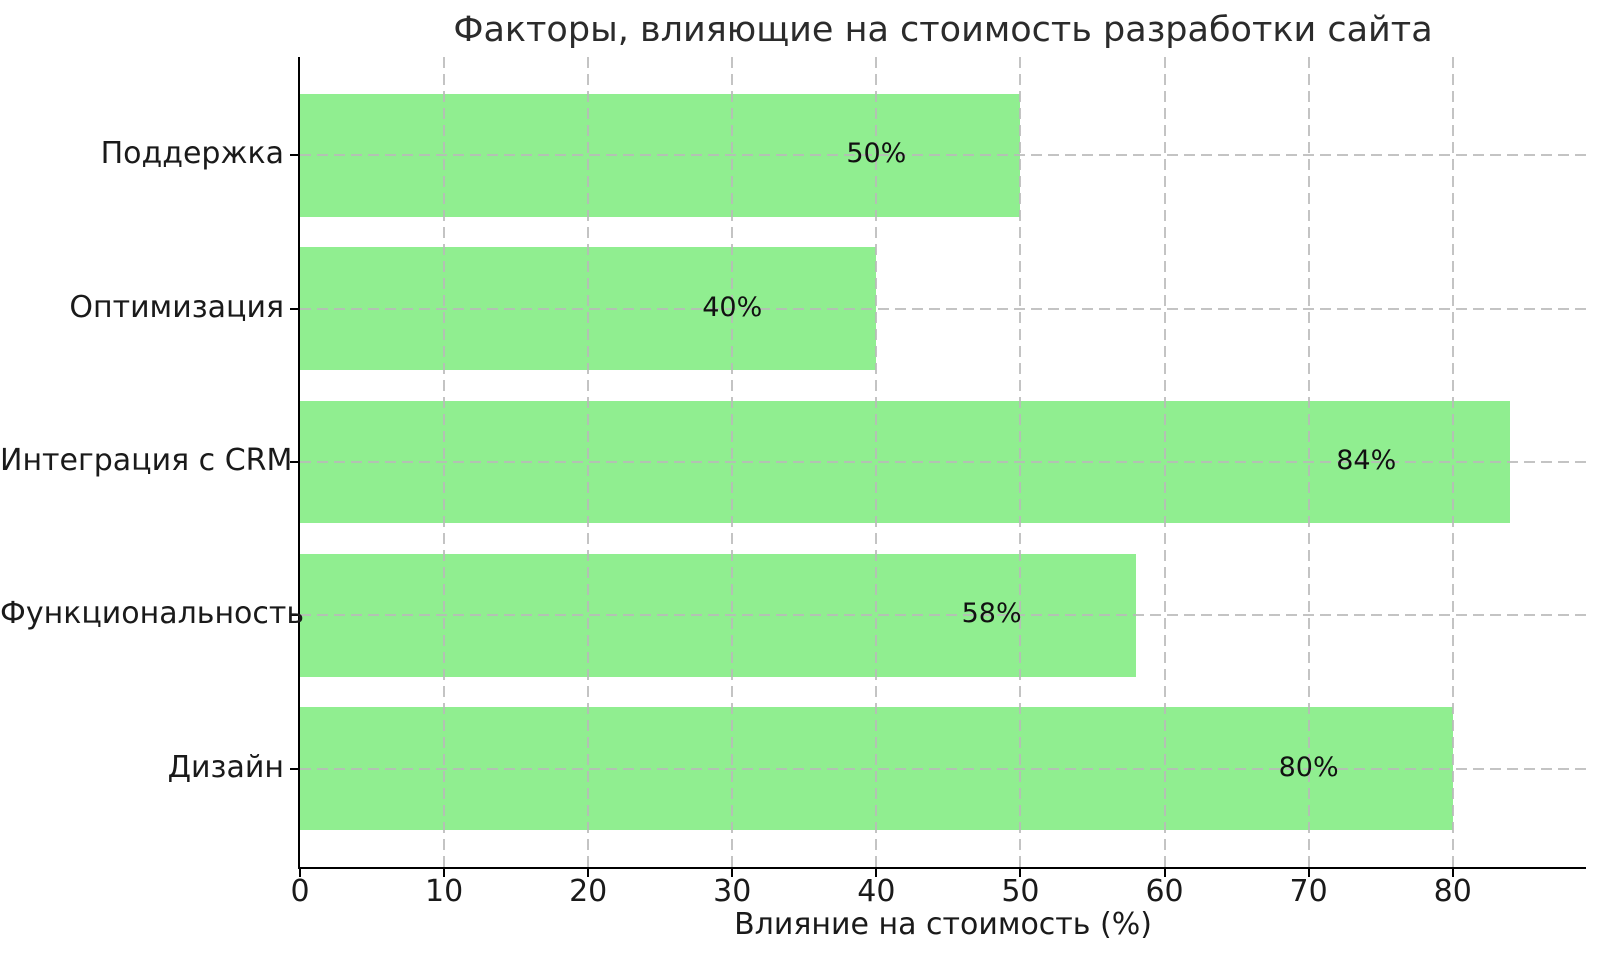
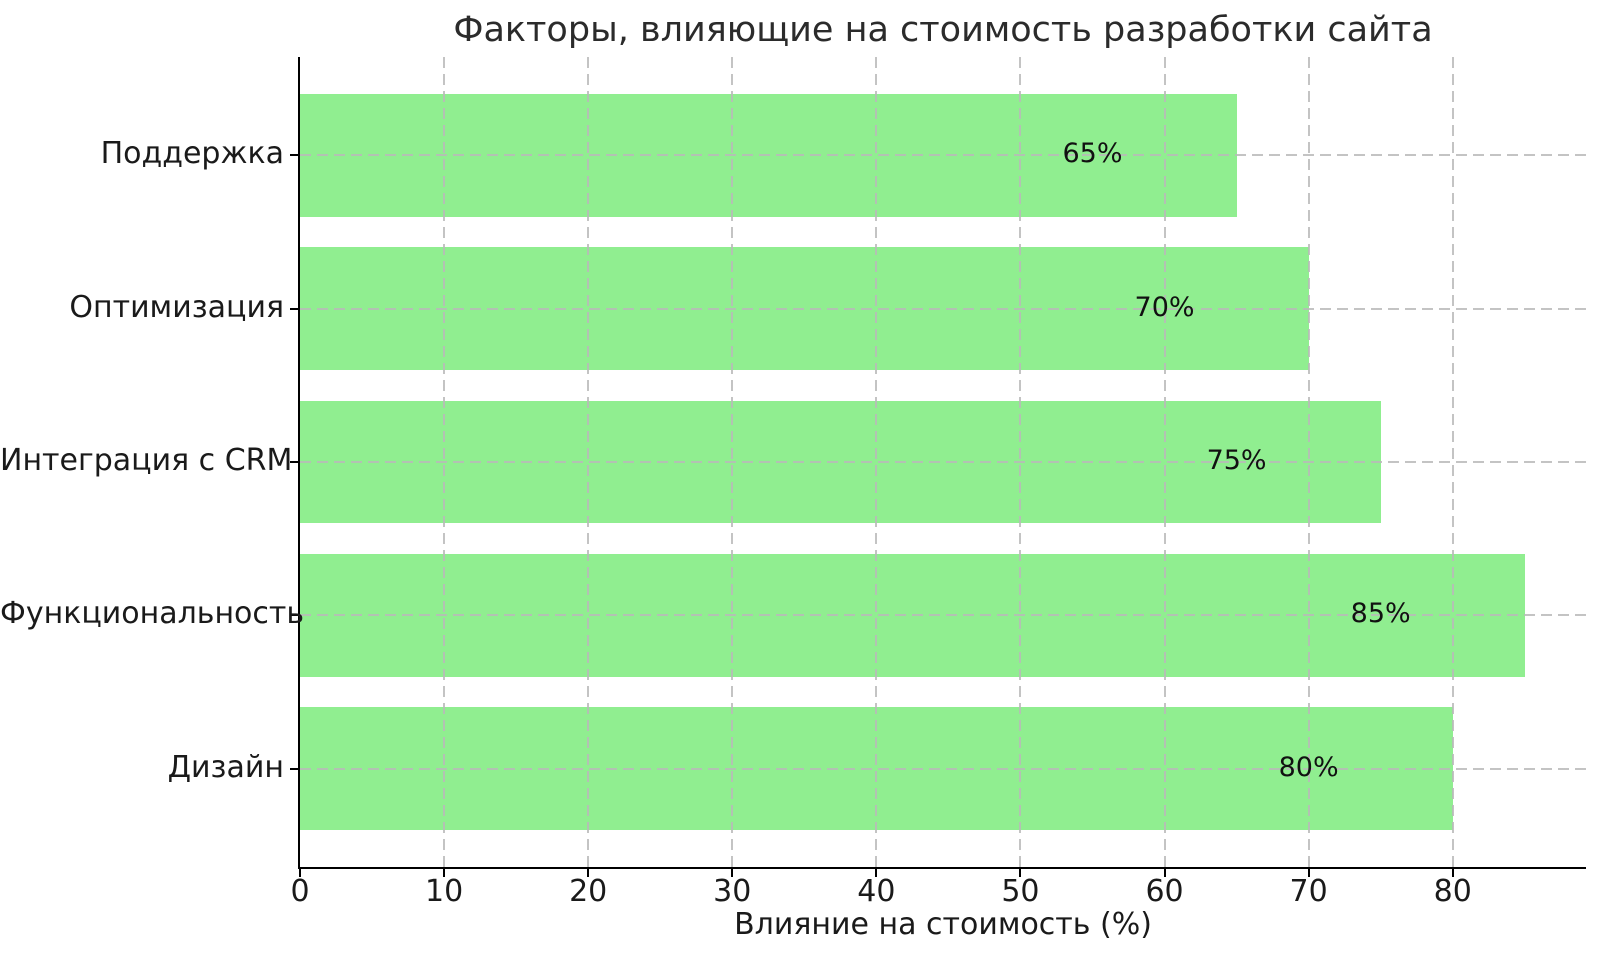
Поддержка: 50% -> 65%
Оптимизация: 40% -> 70%
Интеграция с CRM: 84% -> 75%
Функциональность: 58% -> 85%
